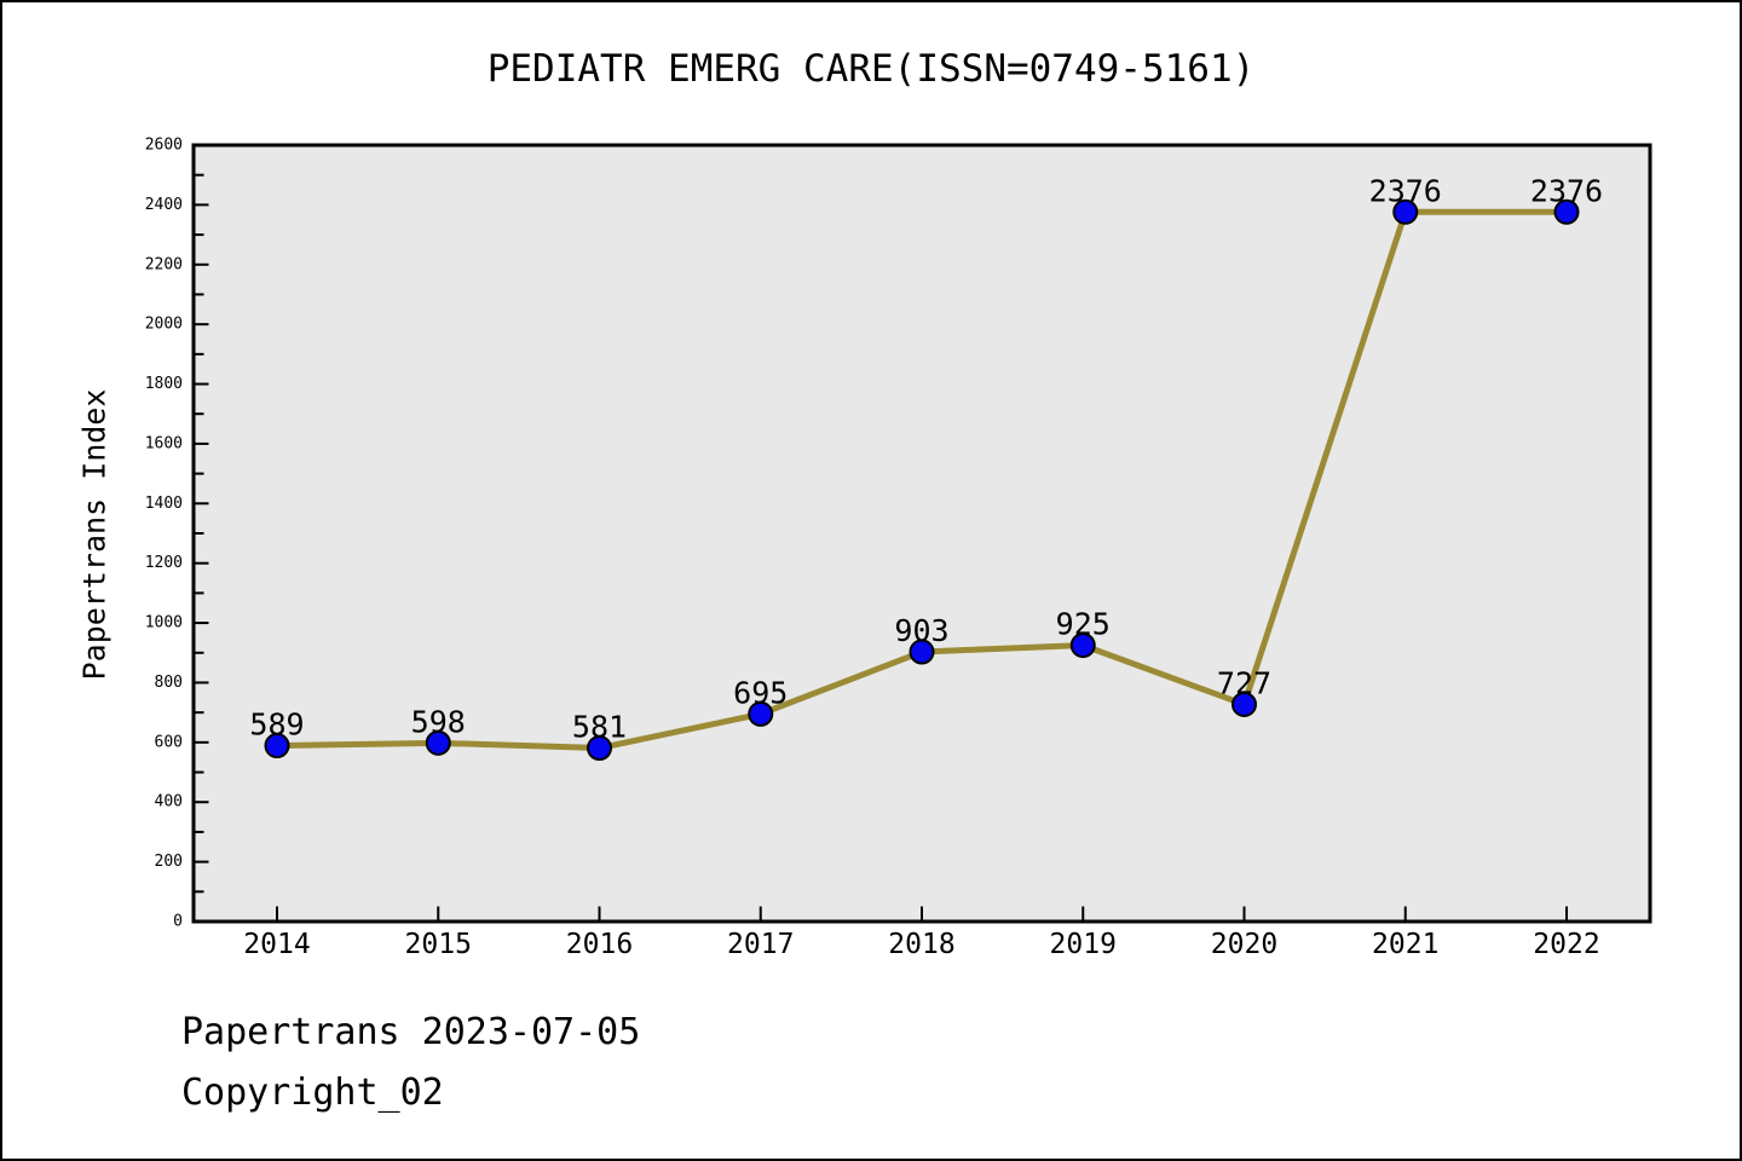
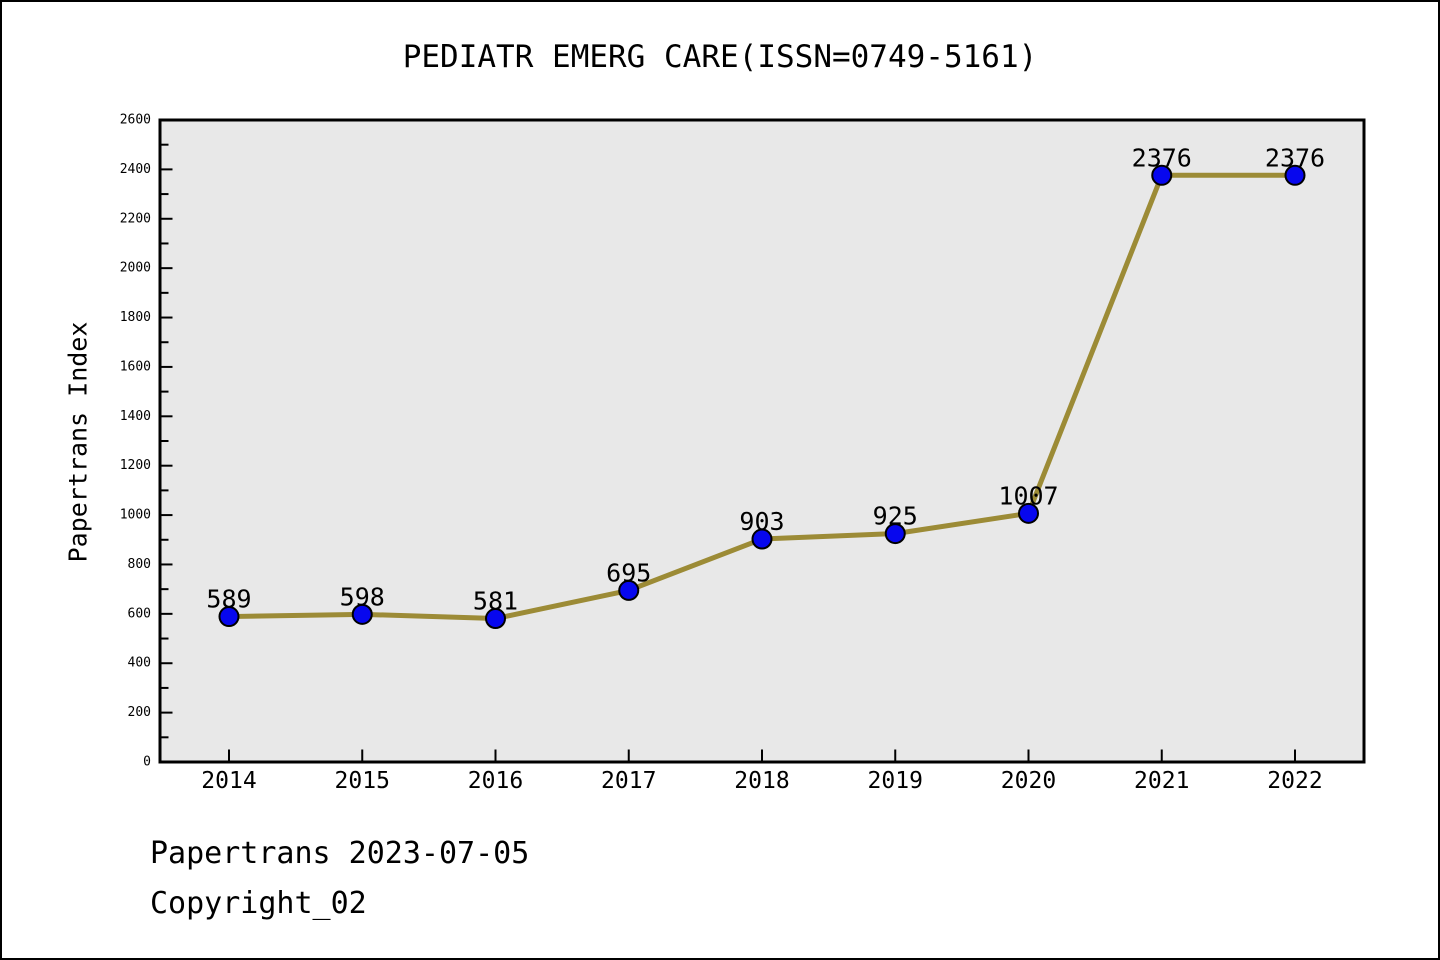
2020: 727 -> 1007
